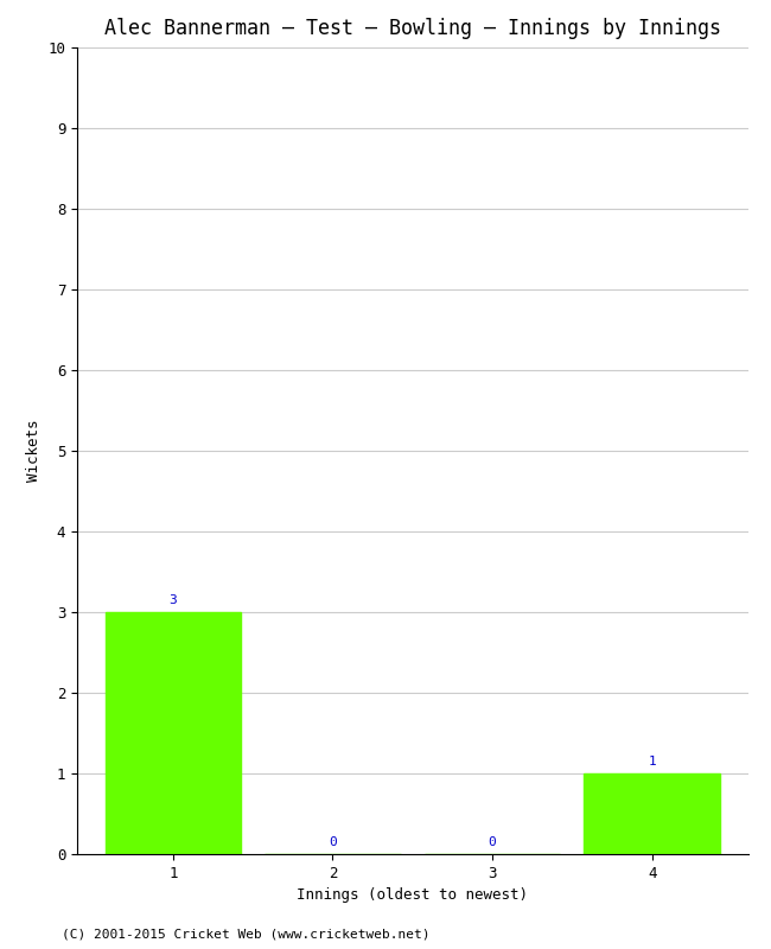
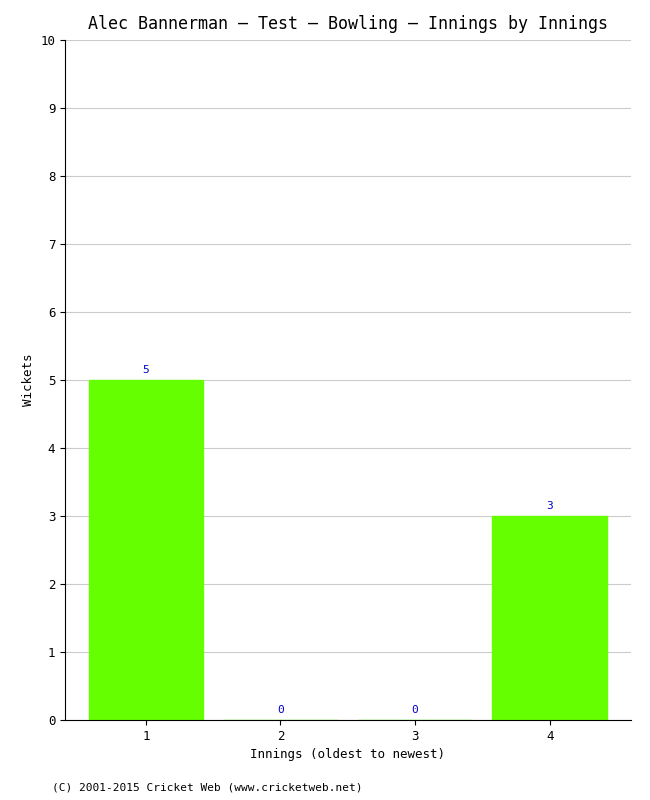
1: 3 -> 5
4: 1 -> 3
